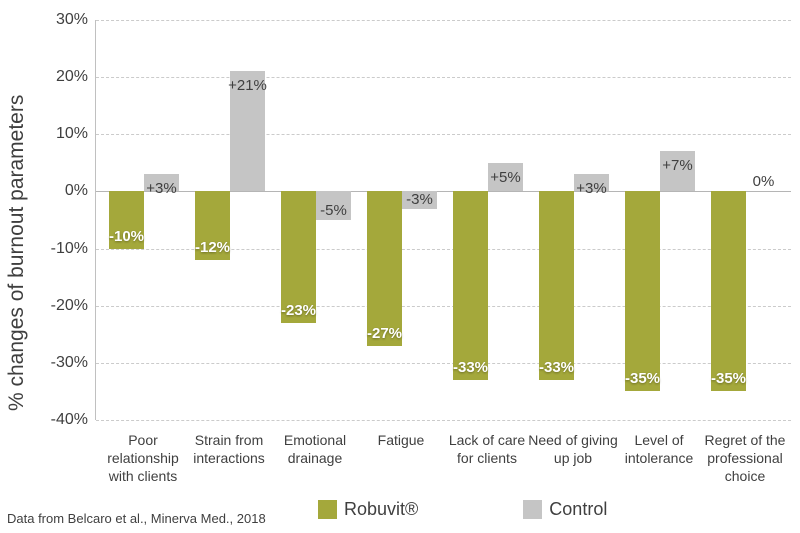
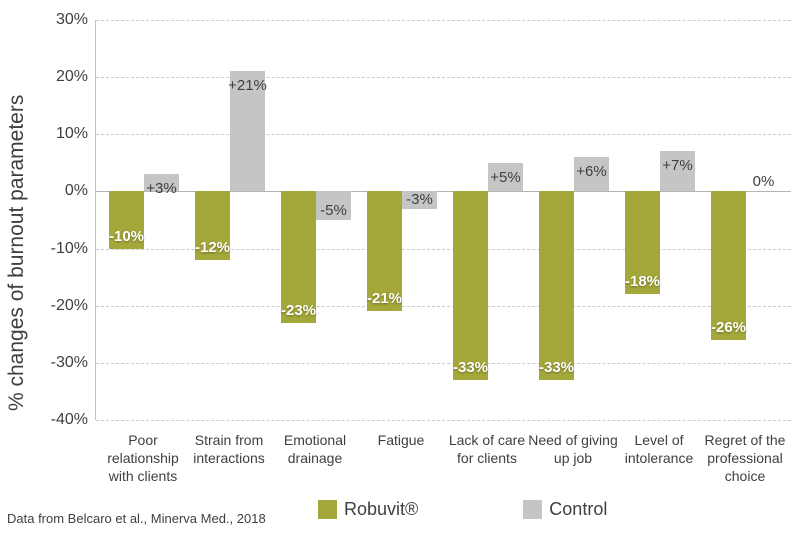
Robuvit®/Fatigue: -27% -> -21%
Control/Need of giving up job: +3% -> +6%
Robuvit®/Level of intolerance: -35% -> -18%
Robuvit®/Regret of the professional choice: -35% -> -26%
